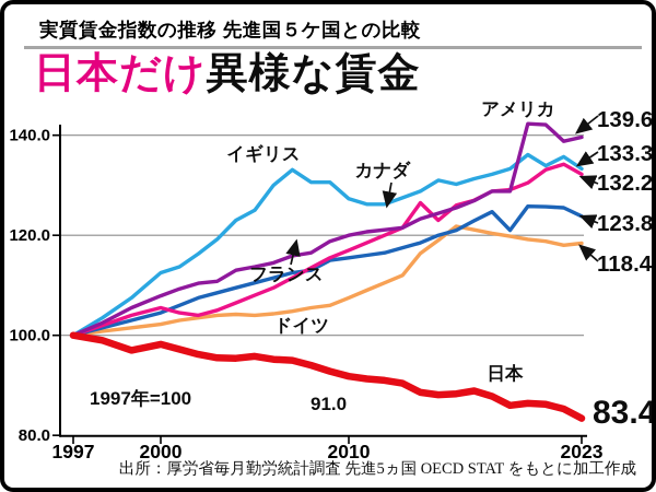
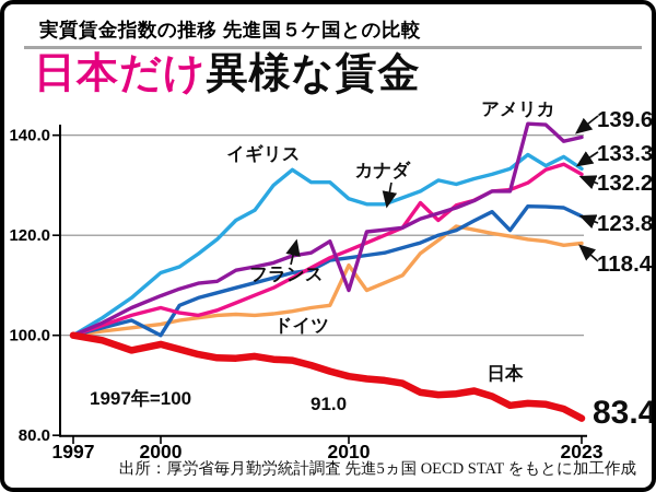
フランス/2000: 104 -> 100
アメリカ/2010: 120 -> 109
ドイツ/2010: 108 -> 114
